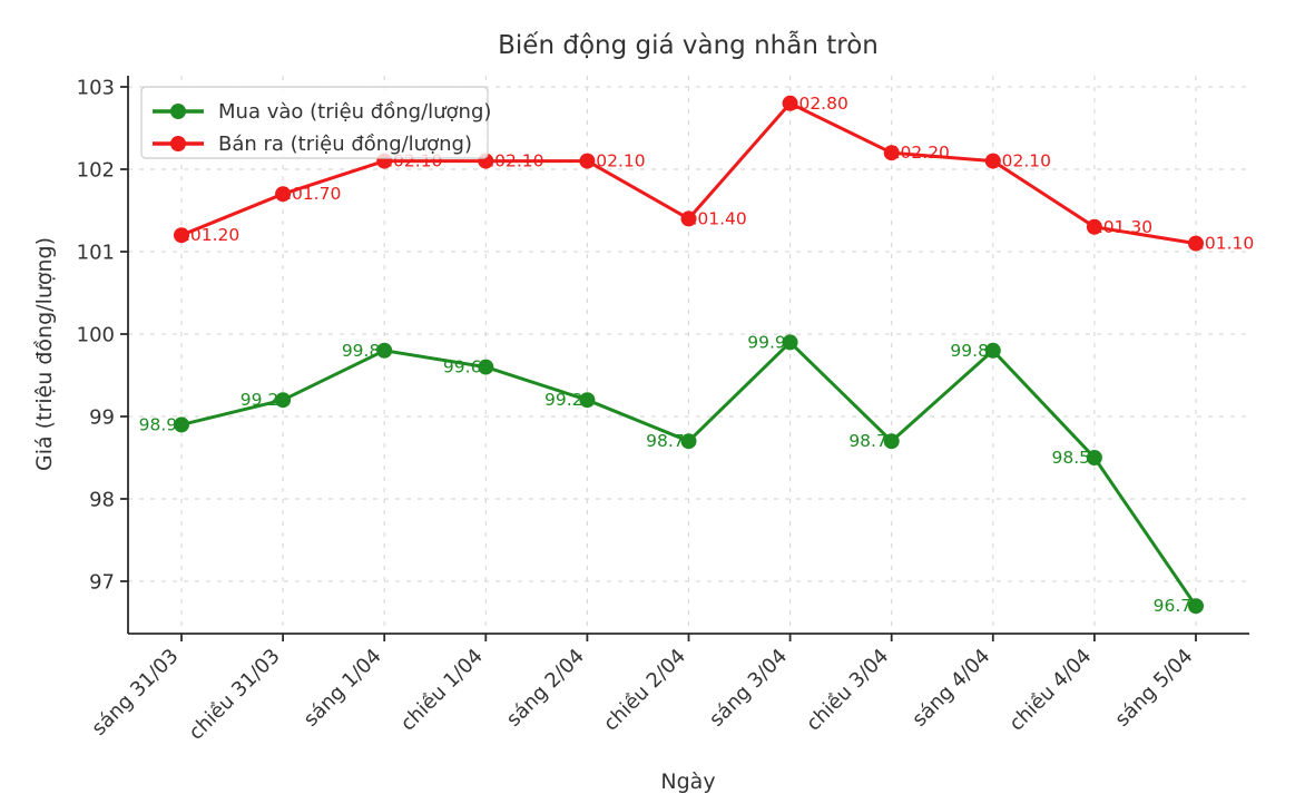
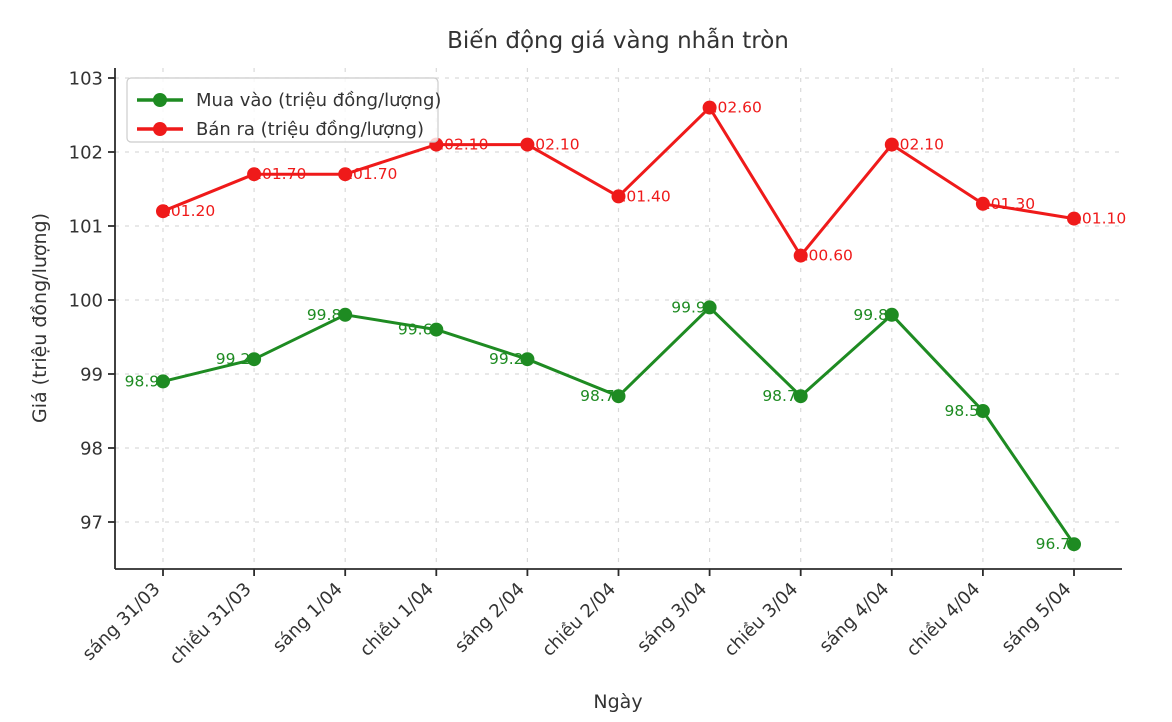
Bán ra (triệu đồng/lượng)/sáng 1/04: 102.10 -> 101.70
Bán ra (triệu đồng/lượng)/sáng 3/04: 102.80 -> 102.60
Bán ra (triệu đồng/lượng)/chiều 3/04: 102.20 -> 100.60
